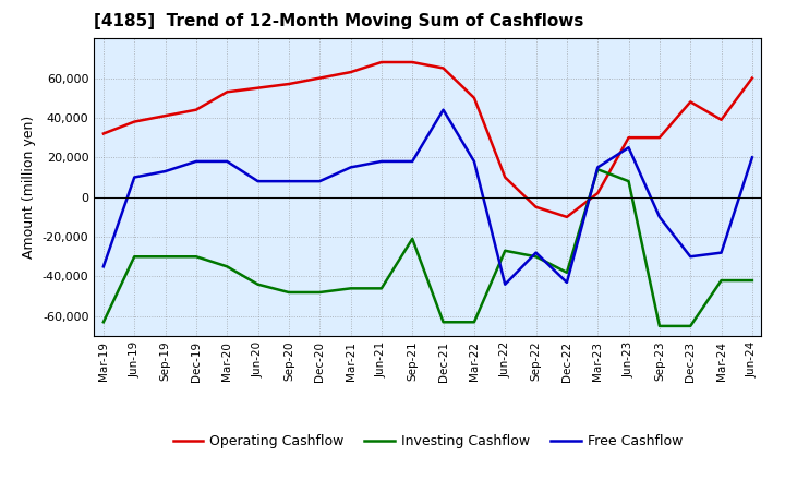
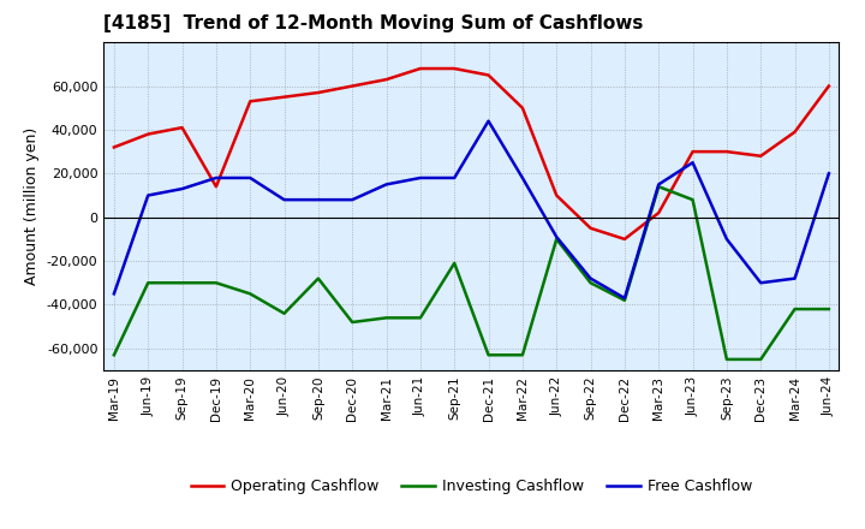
Operating Cashflow/Dec-19: 44,000 -> 14,000
Investing Cashflow/Sep-20: -48,000 -> -28,000
Investing Cashflow/Jun-22: -27,000 -> -10,000
Free Cashflow/Jun-22: -44,000 -> -9,000
Free Cashflow/Dec-22: -43,000 -> -37,000
Operating Cashflow/Dec-23: 48,000 -> 28,000
